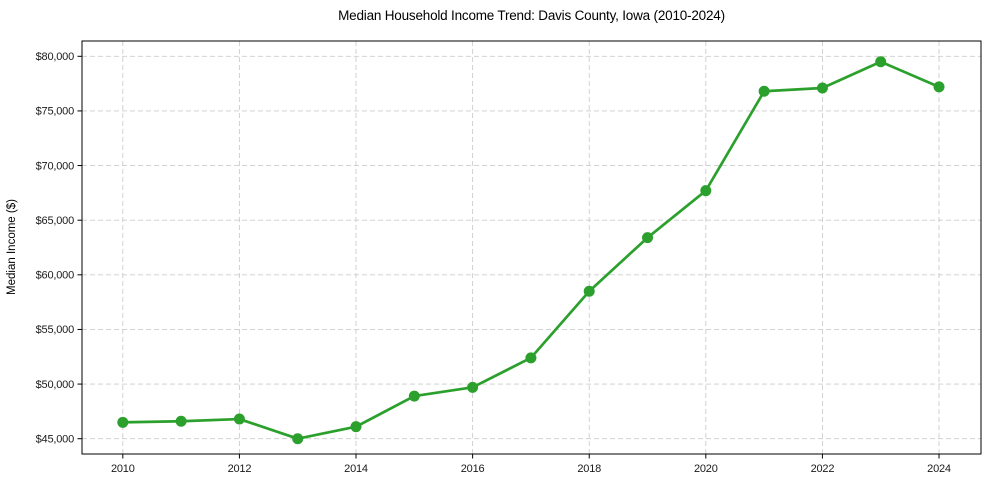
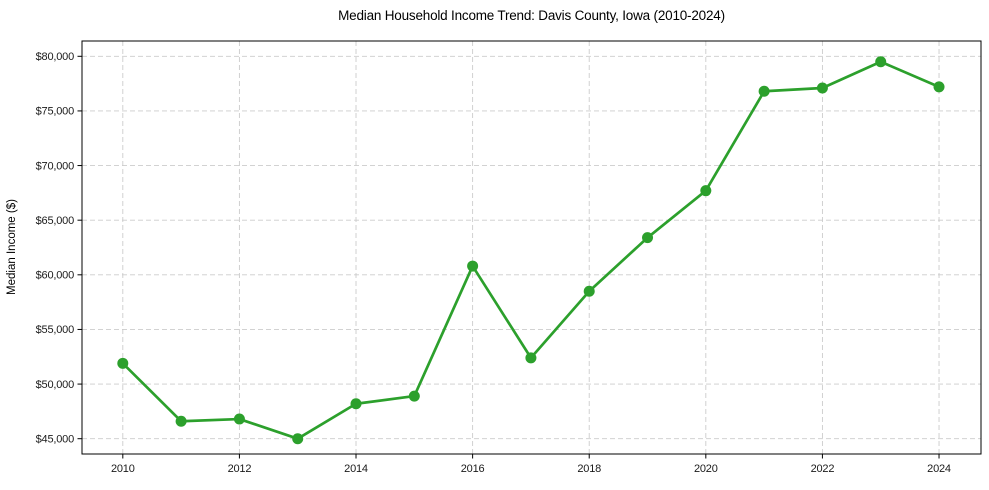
2010: $46500 -> $51900
2014: $46100 -> $48200
2016: $49700 -> $60800
